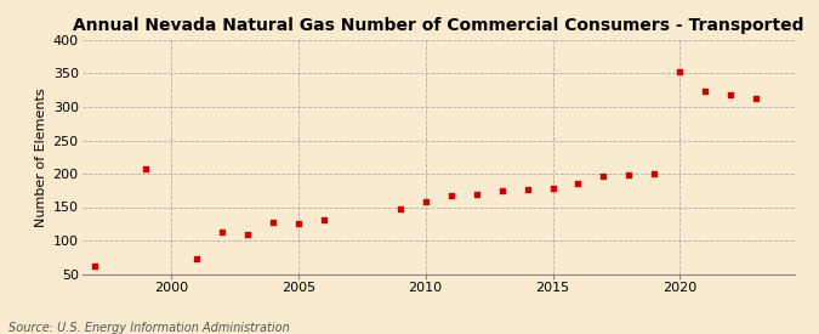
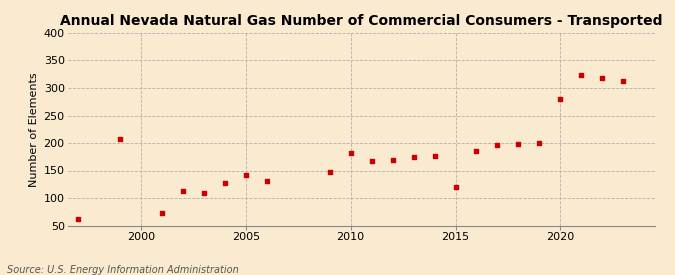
2005: 126 -> 142
2010: 158 -> 182
2015: 178 -> 120
2020: 353 -> 280
